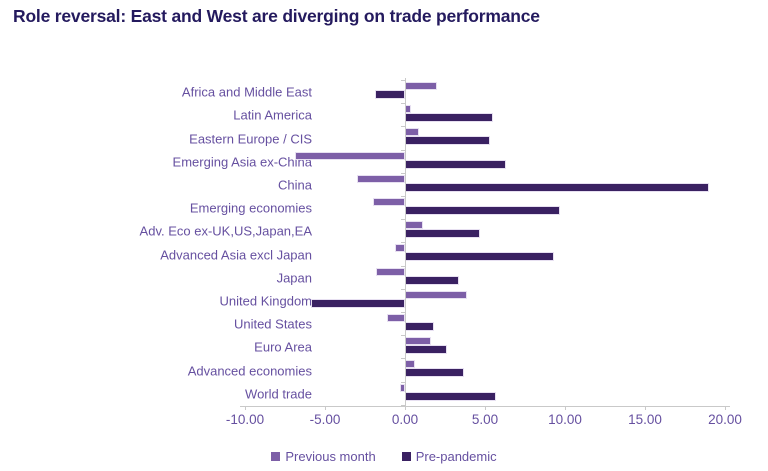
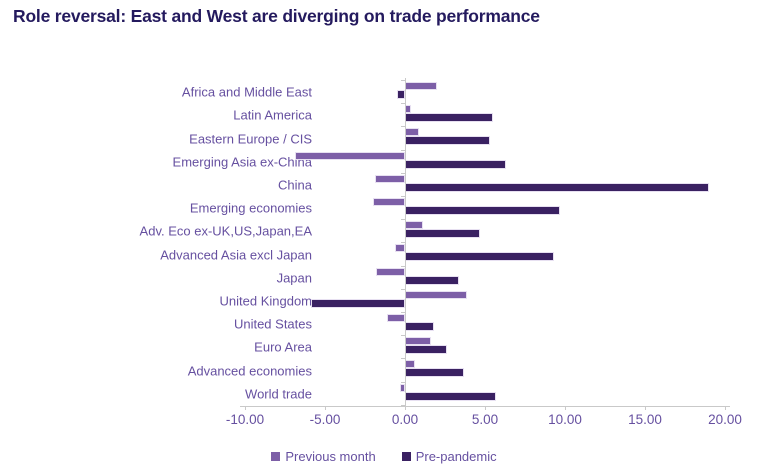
Pre-pandemic/Africa and Middle East: -1.9 -> -0.5
Previous month/China: -3.0 -> -1.9
